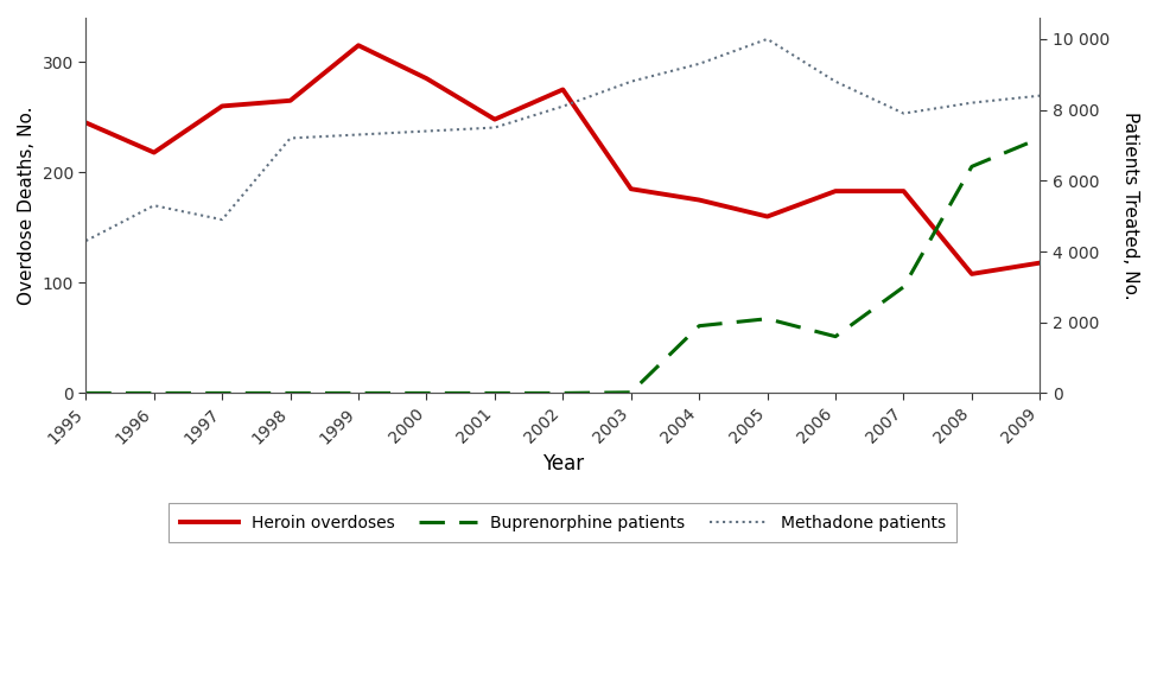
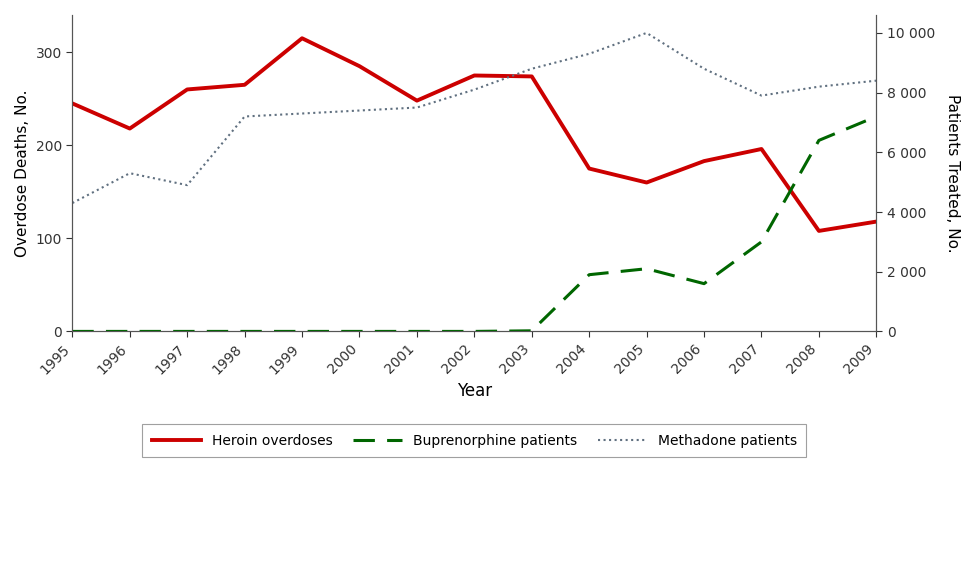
Heroin overdoses/2003: 185 -> 274
Heroin overdoses/2007: 183 -> 196
